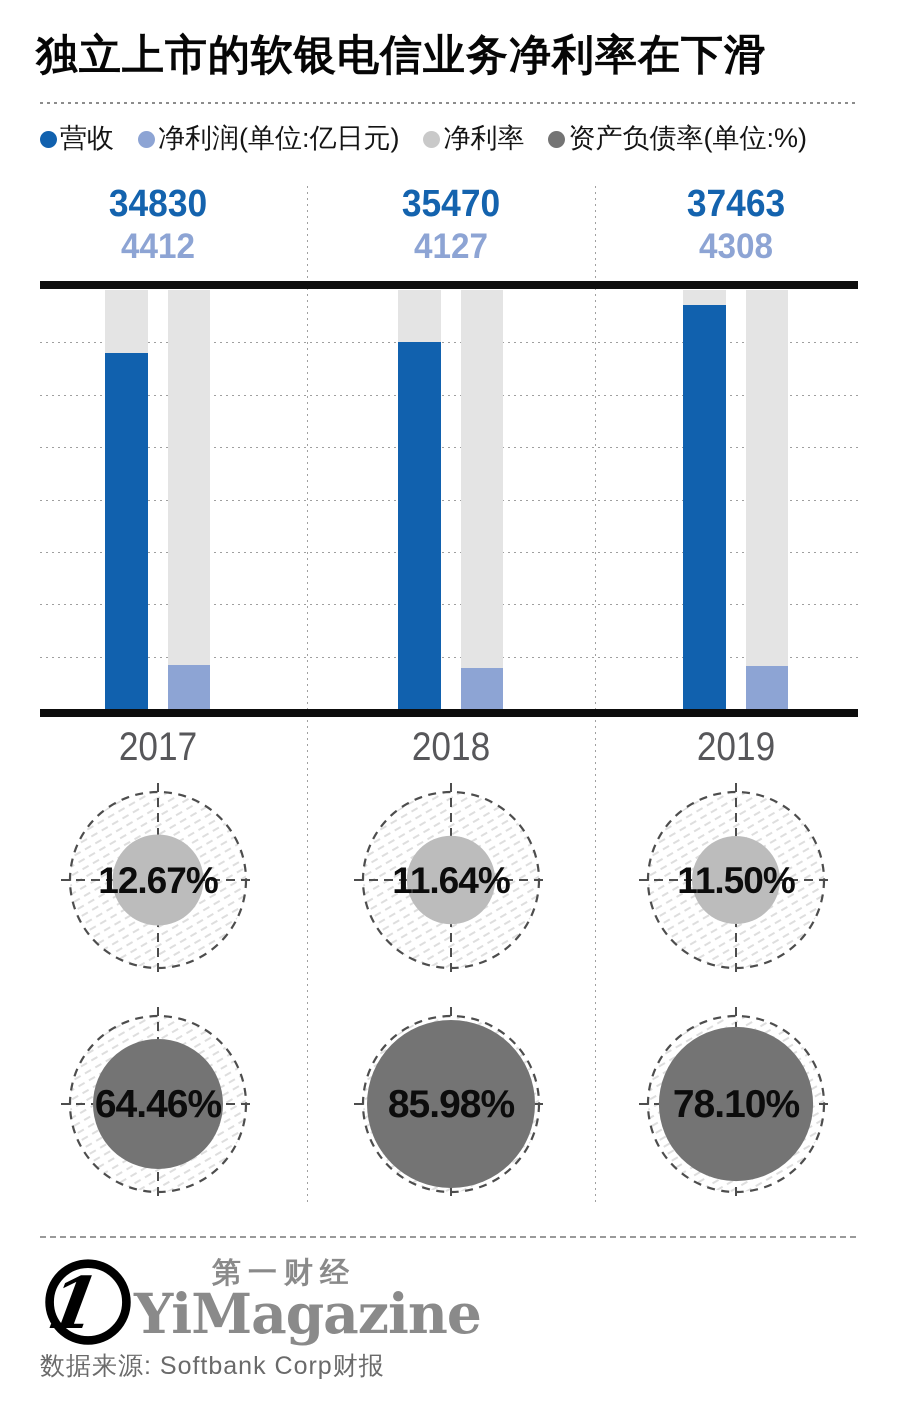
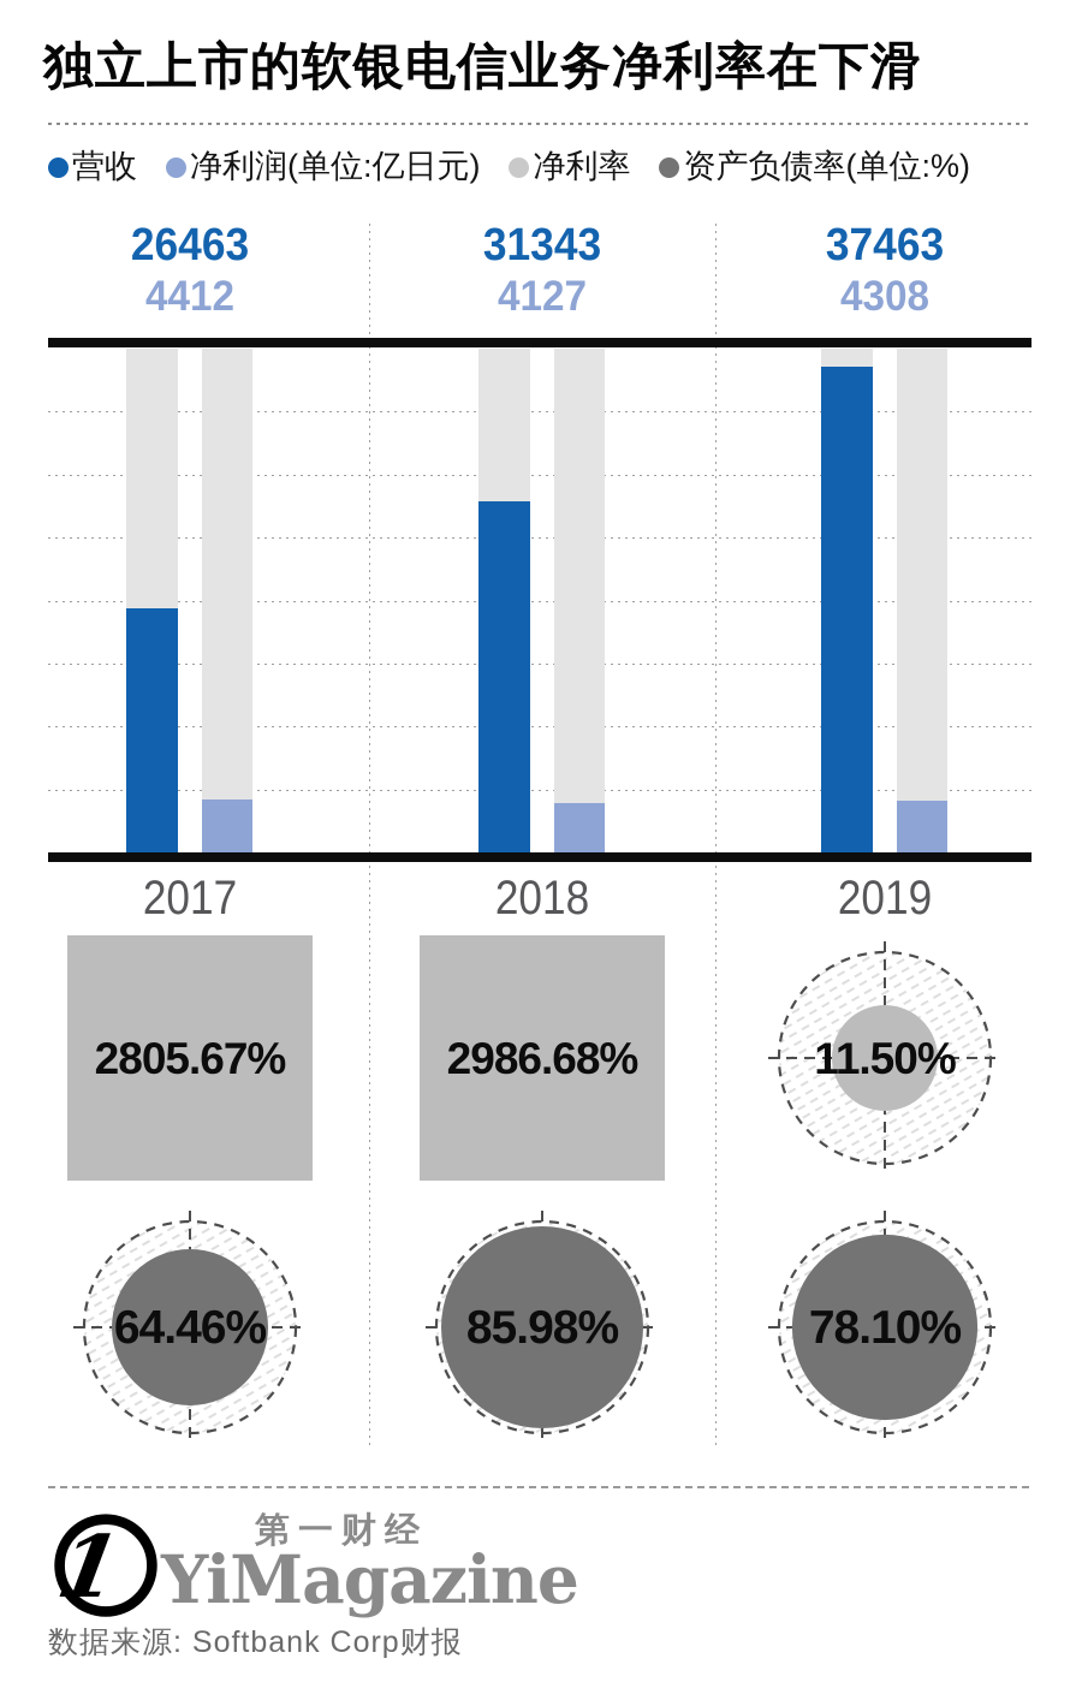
营收/2017: 34830 -> 26463
净利率/2017: 12.67% -> 2805.67%
营收/2018: 35470 -> 31343
净利率/2018: 11.64% -> 2986.68%
